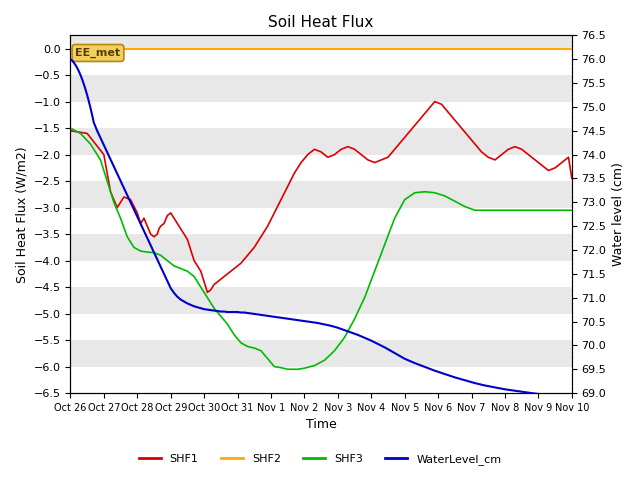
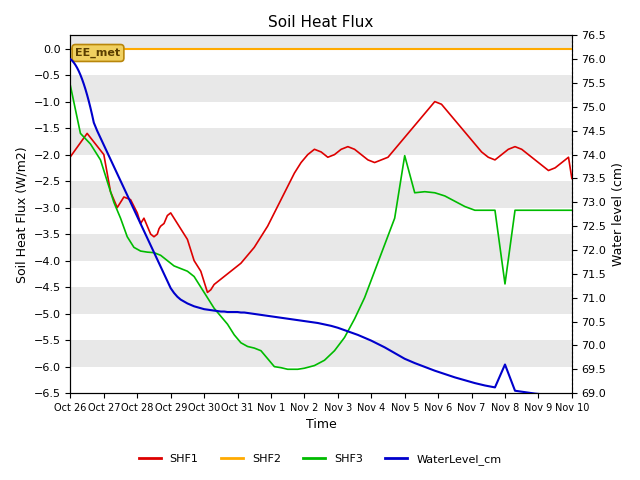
SHF1/Oct 26: -1.55 -> -2.04
SHF3/Oct 26: -1.50 -> -0.70
SHF3/Nov 5: -2.85 -> -2.02
SHF3/Nov 8: -3.05 -> -4.44
WaterLevel_cm/Nov 8: 69.08 -> 69.60
